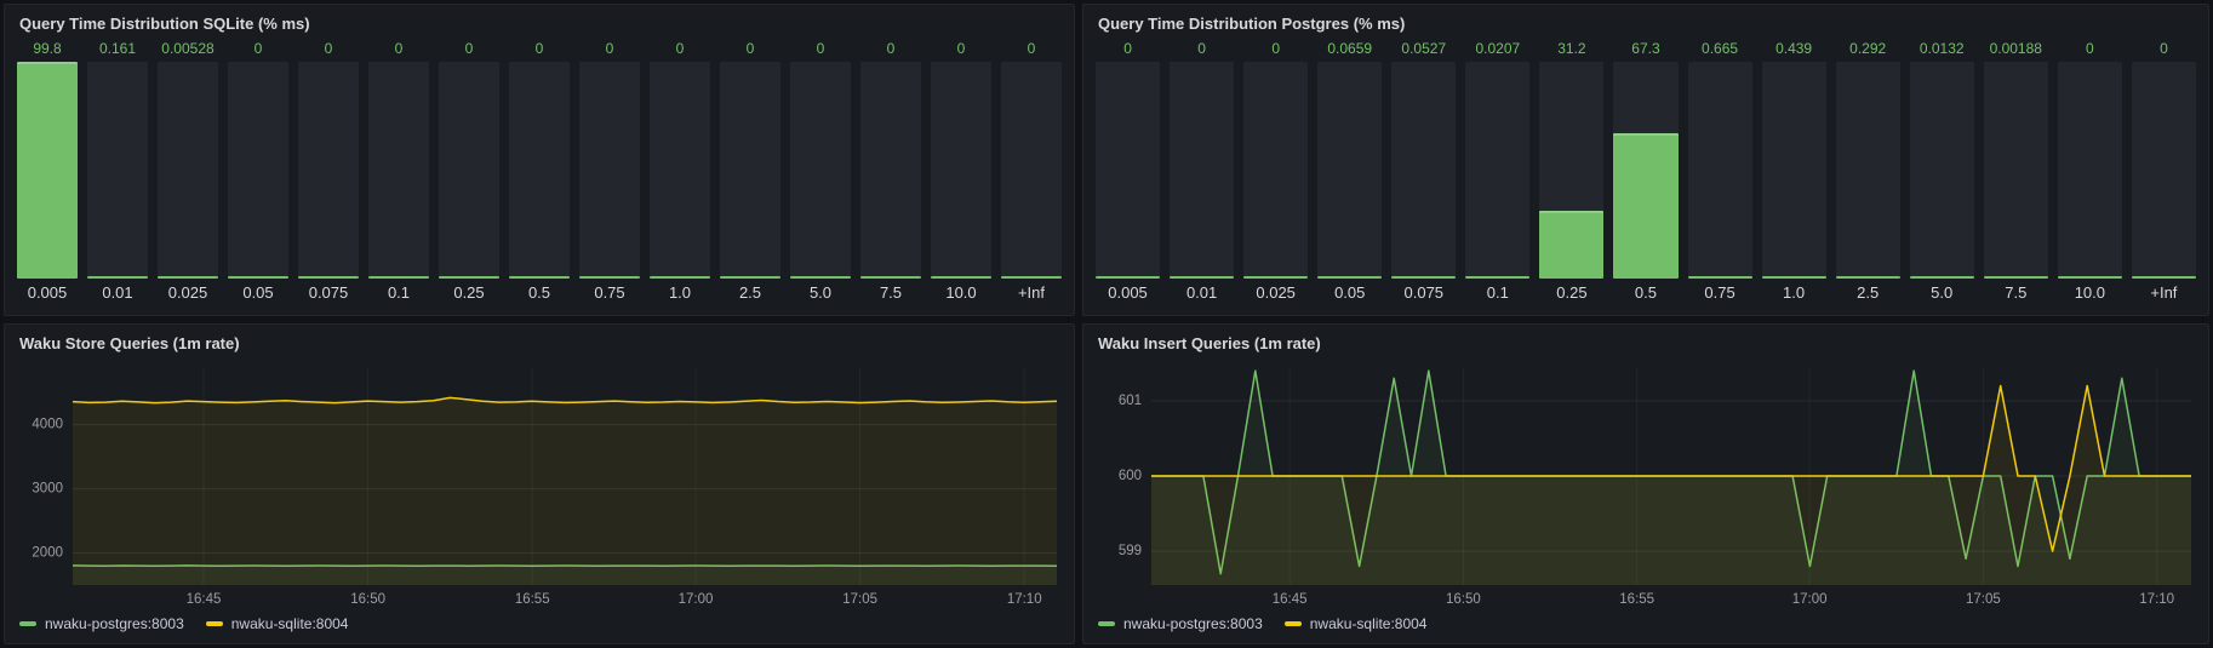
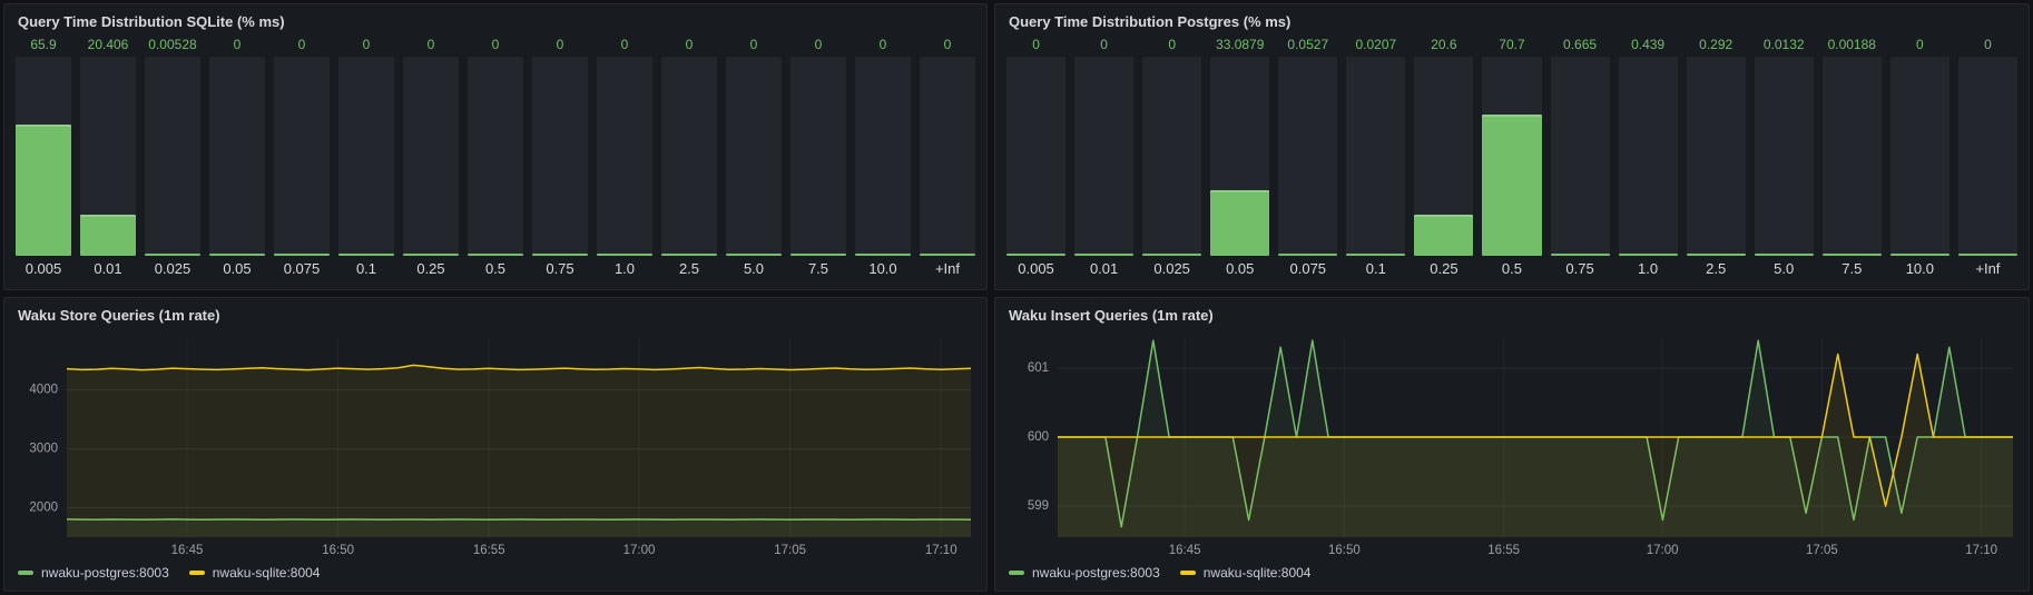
Query Time Distribution SQLite (% ms)/0.005: 99.8 -> 65.9
Query Time Distribution SQLite (% ms)/0.01: 0.161 -> 20.406
Query Time Distribution Postgres (% ms)/0.05: 0.0659 -> 33.0879
Query Time Distribution Postgres (% ms)/0.25: 31.2 -> 20.6
Query Time Distribution Postgres (% ms)/0.5: 67.3 -> 70.7
